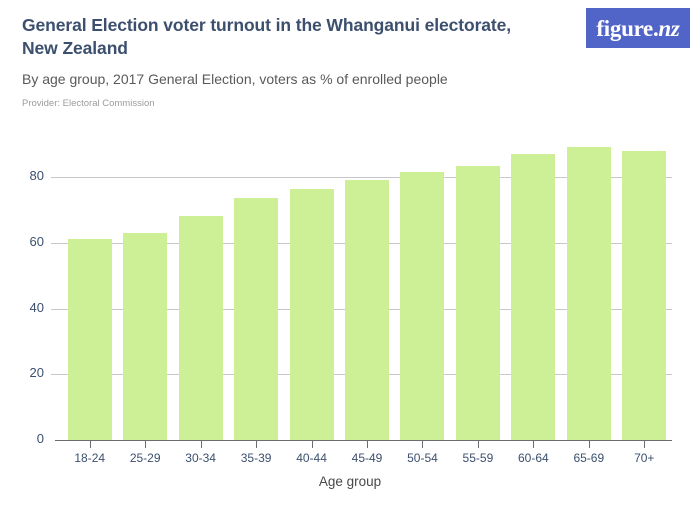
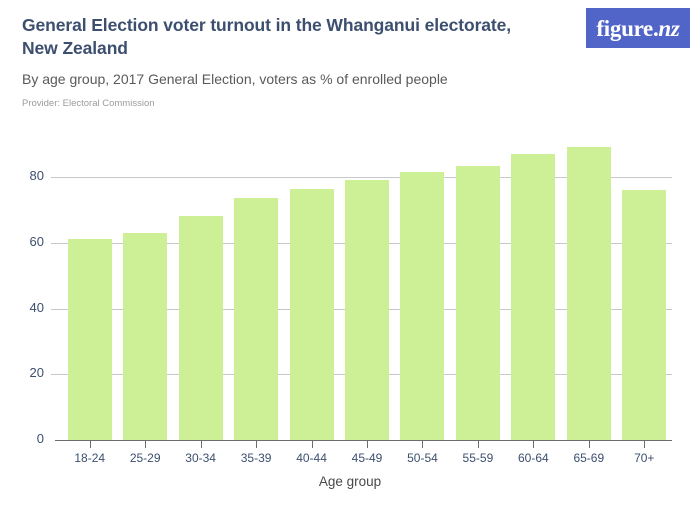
70+: 88 -> 76
